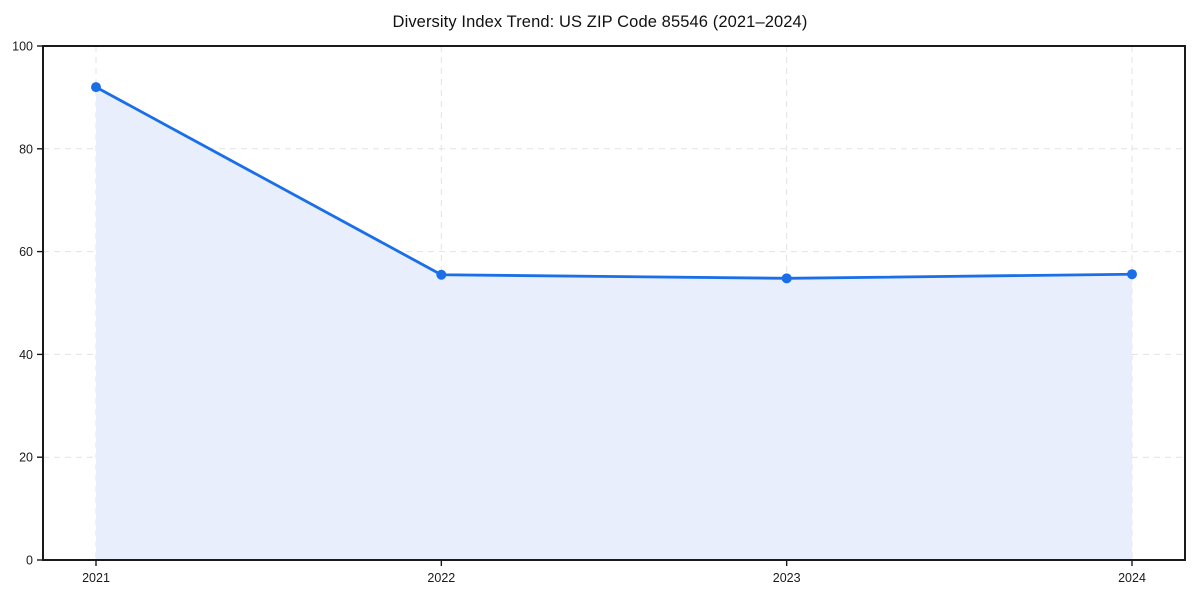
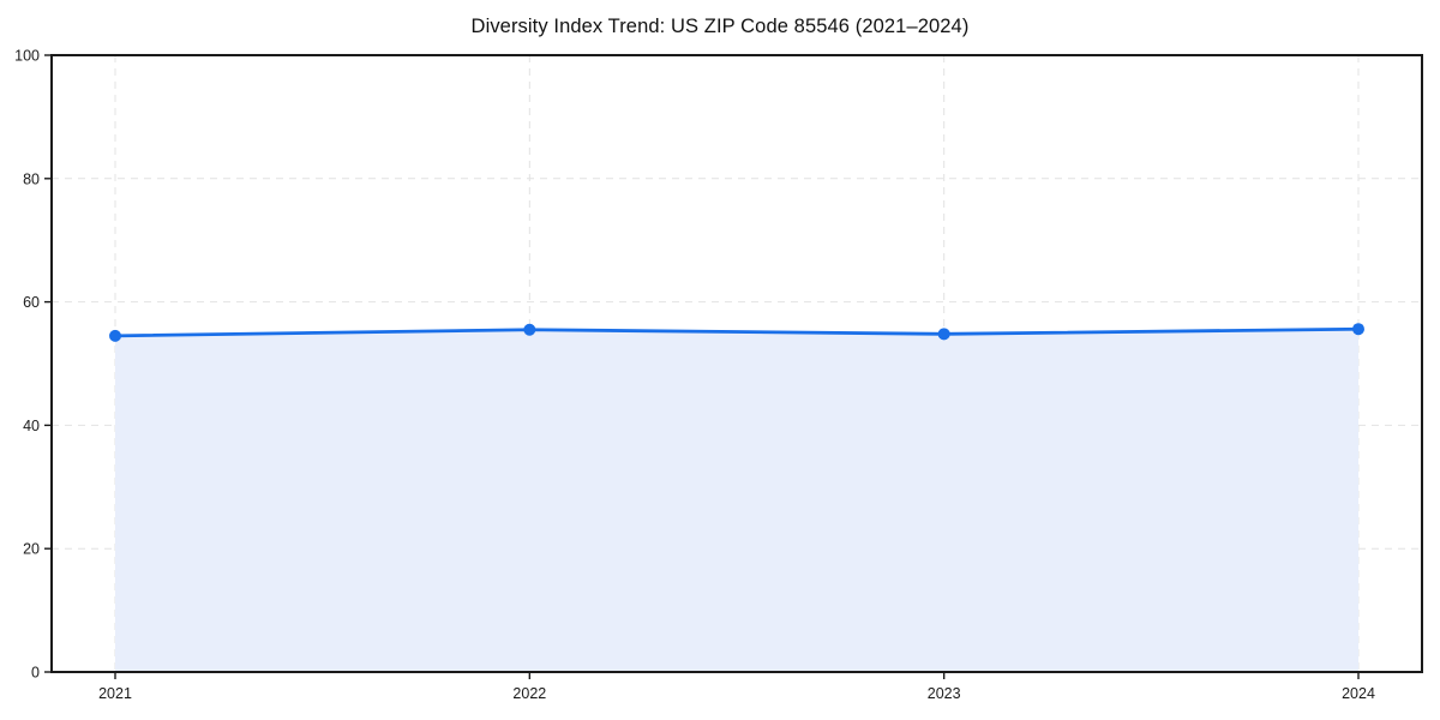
2021: 92 -> 54
